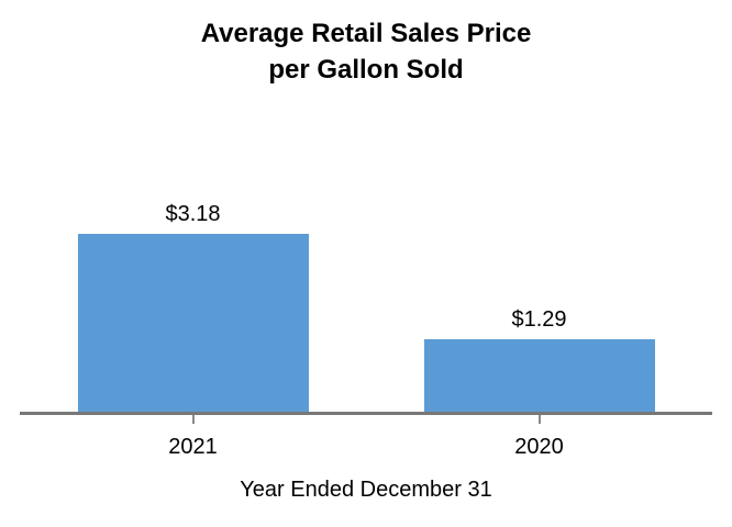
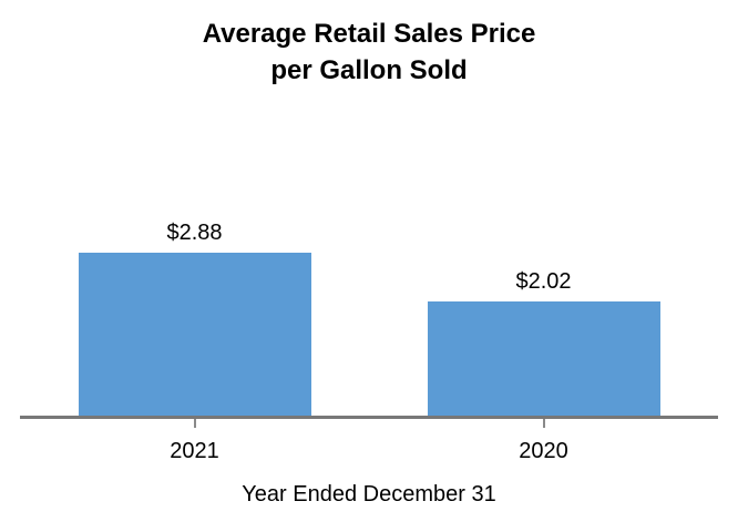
2021: $3.18 -> $2.88
2020: $1.29 -> $2.02
